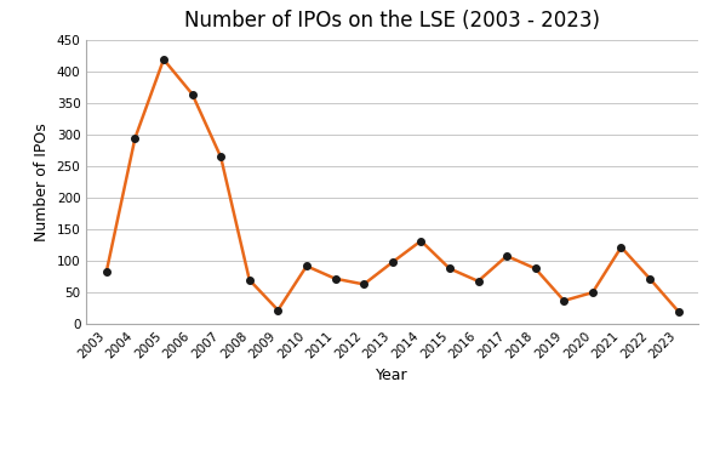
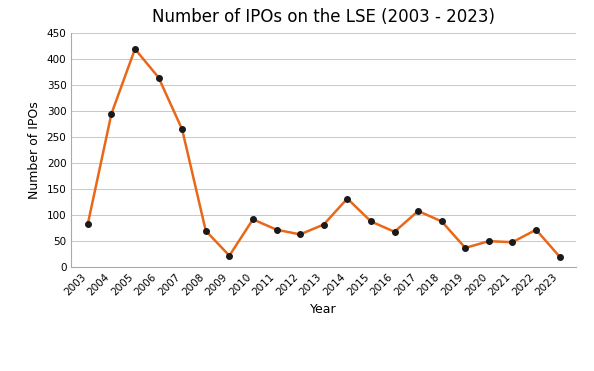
2013: 98 -> 82
2021: 122 -> 48
